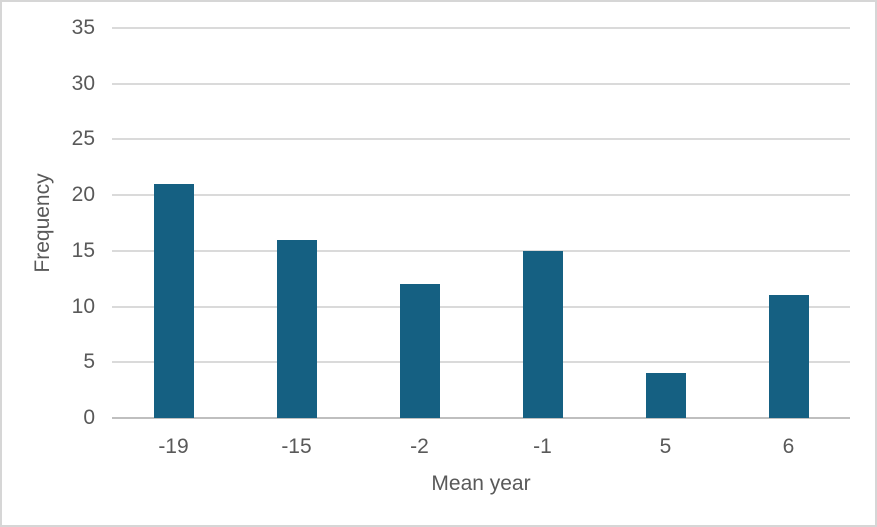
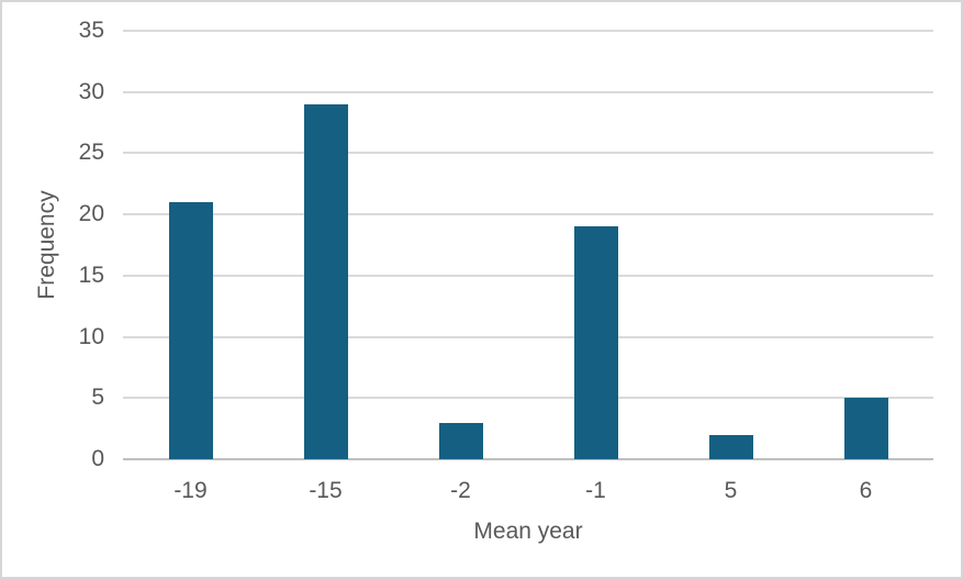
-15: 16 -> 29
-2: 12 -> 3
-1: 15 -> 19
5: 4 -> 2
6: 11 -> 5
